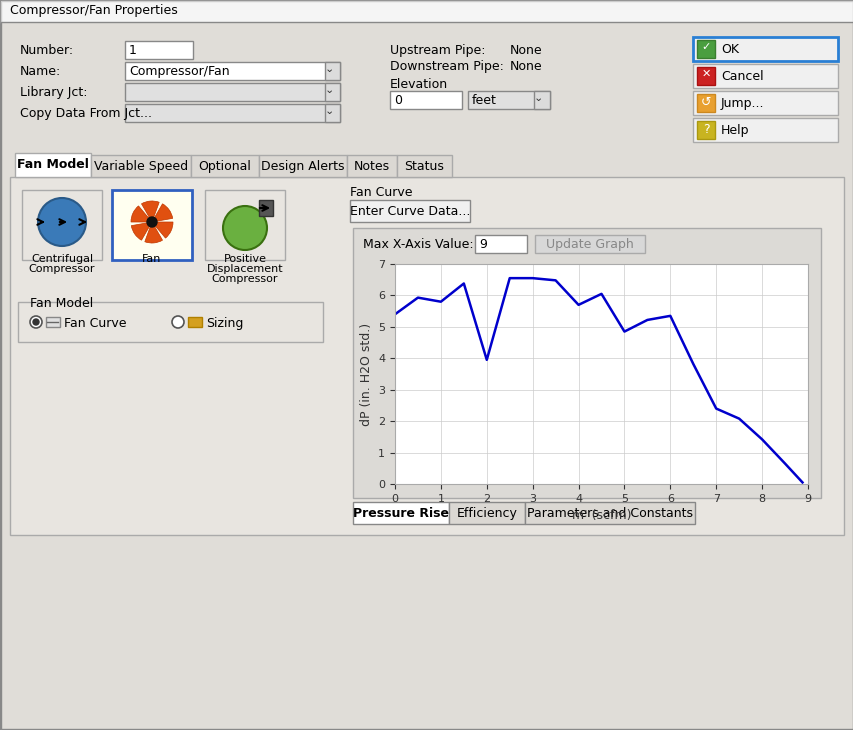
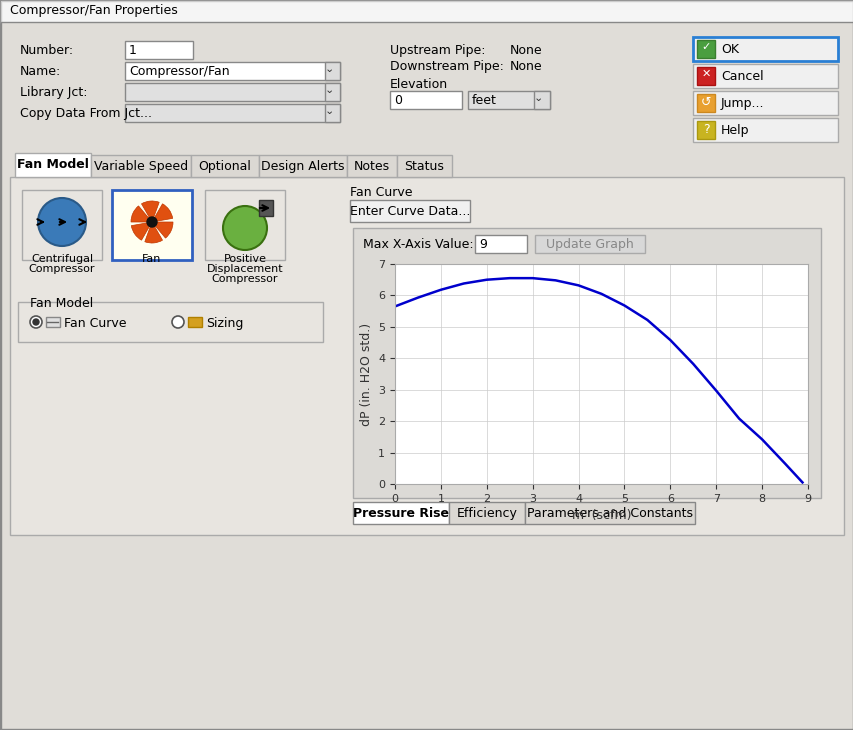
0: 5.40 -> 5.65
1: 5.80 -> 6.18
2: 3.95 -> 6.50
4: 5.70 -> 6.32
5: 4.85 -> 5.68
6: 5.35 -> 4.58
7: 2.40 -> 2.97
